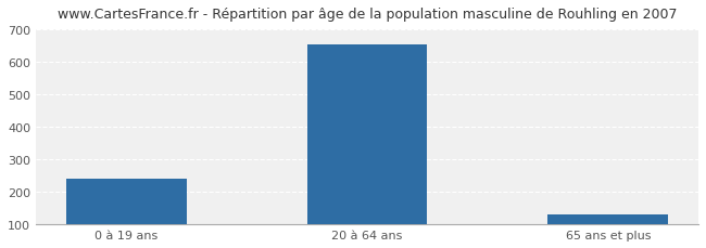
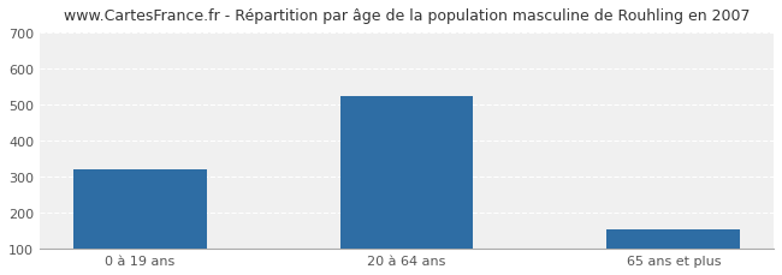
0 à 19 ans: 240 -> 320
20 à 64 ans: 653 -> 525
65 ans et plus: 130 -> 155
